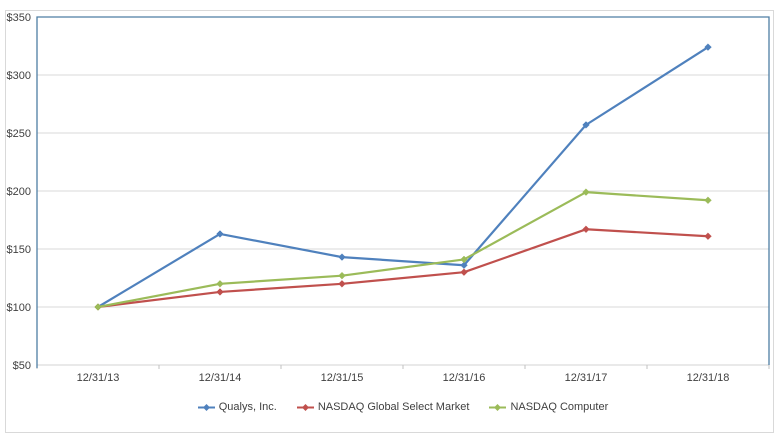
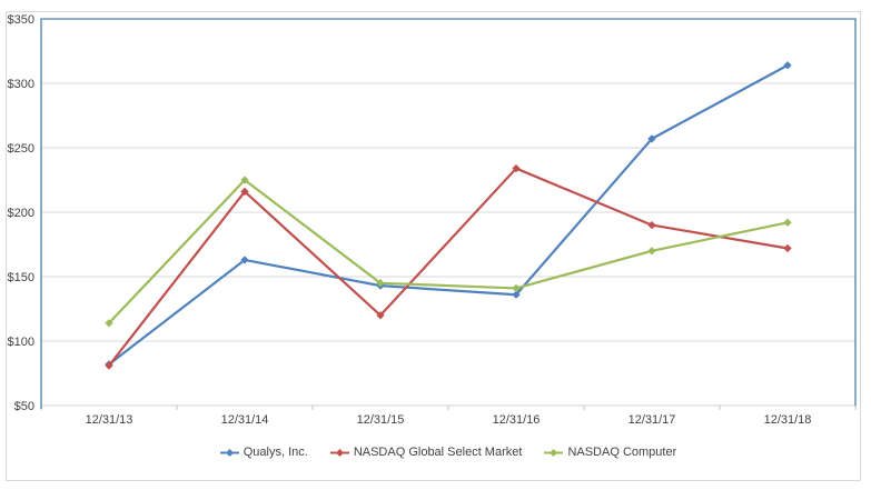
Qualys, Inc./12/31/13: $100 -> $82
NASDAQ Global Select Market/12/31/13: $100 -> $81
NASDAQ Computer/12/31/13: $100 -> $114
NASDAQ Global Select Market/12/31/14: $113 -> $216
NASDAQ Computer/12/31/14: $120 -> $225
NASDAQ Computer/12/31/15: $127 -> $145
NASDAQ Global Select Market/12/31/16: $130 -> $234
NASDAQ Global Select Market/12/31/17: $167 -> $190
NASDAQ Computer/12/31/17: $199 -> $170
Qualys, Inc./12/31/18: $324 -> $314
NASDAQ Global Select Market/12/31/18: $161 -> $172
